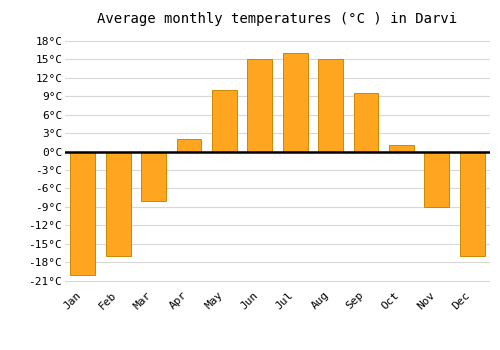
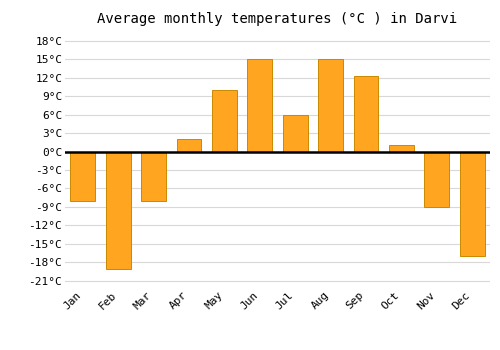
Jan: -20.0°C -> -8.0°C
Feb: -17.0°C -> -19.0°C
Jul: 16.0°C -> 6.0°C
Sep: 9.5°C -> 12.2°C
